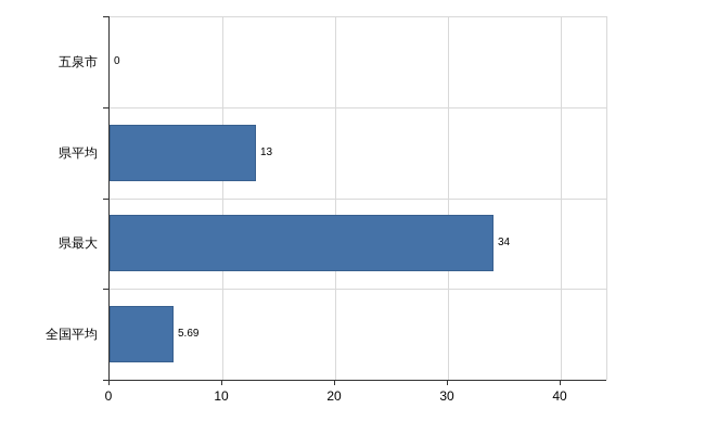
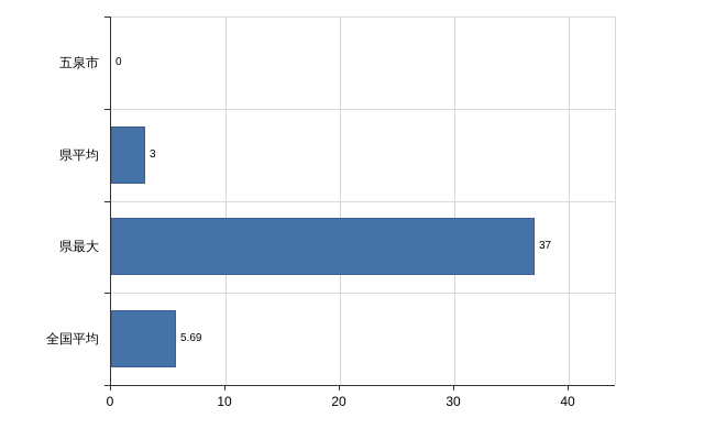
県平均: 13 -> 3
県最大: 34 -> 37
